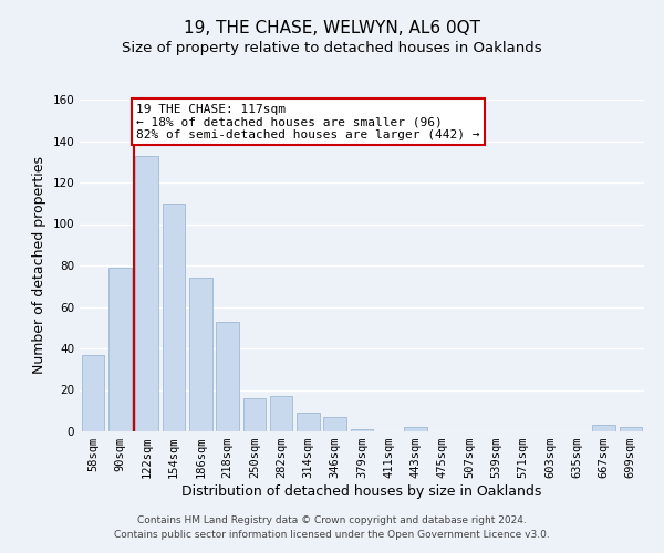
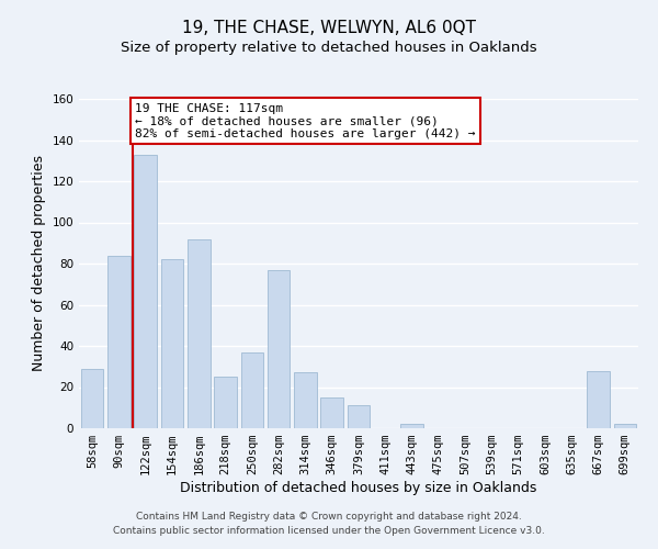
58sqm: 37 -> 29
90sqm: 79 -> 84
154sqm: 110 -> 82
186sqm: 74 -> 92
218sqm: 53 -> 25
250sqm: 16 -> 37
282sqm: 17 -> 77
314sqm: 9 -> 27
346sqm: 7 -> 15
379sqm: 1 -> 11
667sqm: 3 -> 28
